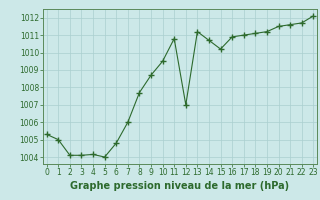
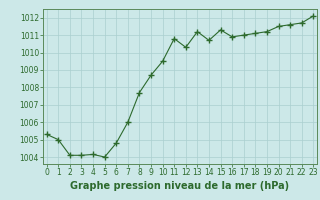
12: 1007.0 -> 1010.3
15: 1010.2 -> 1011.3
